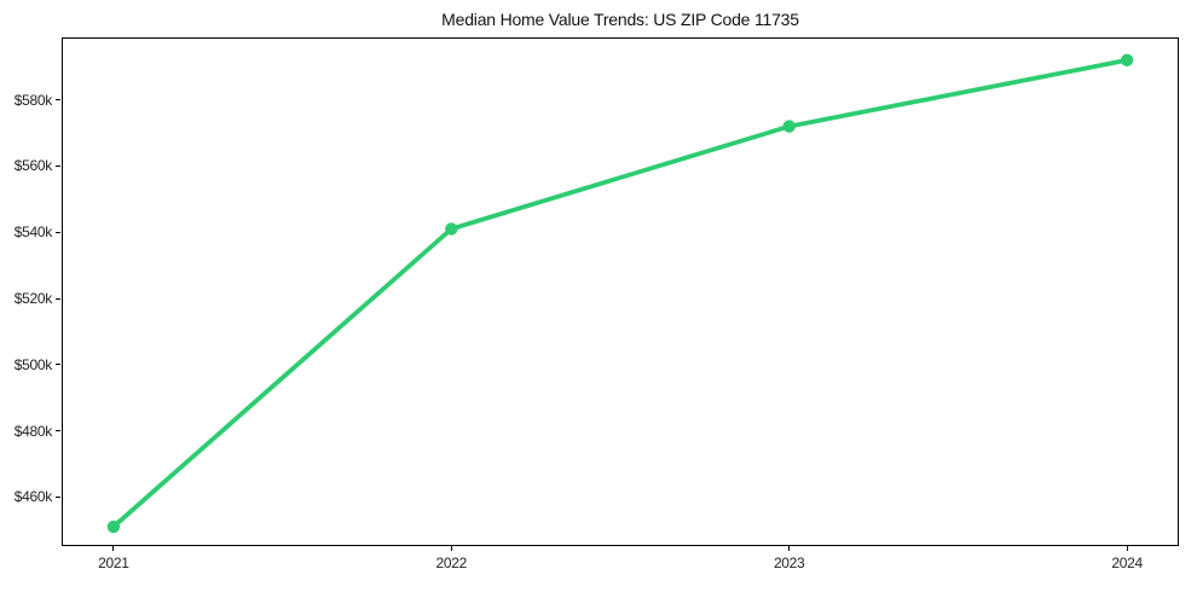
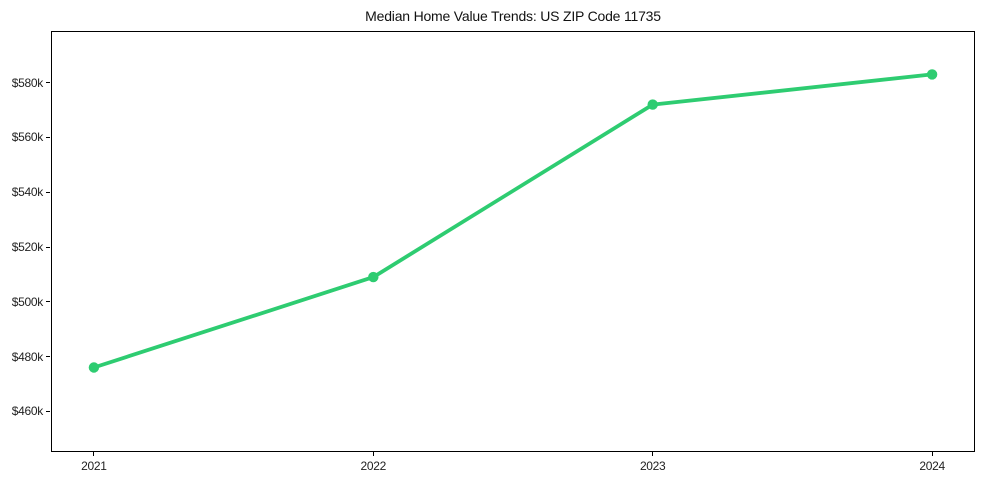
2021: $451k -> $476k
2022: $541k -> $509k
2024: $592k -> $583k
